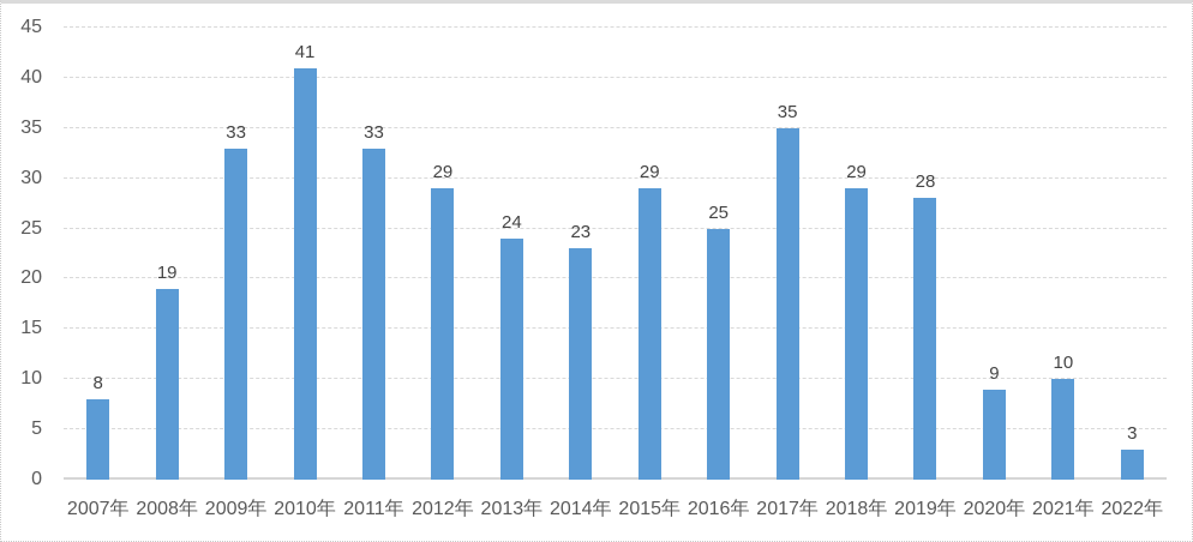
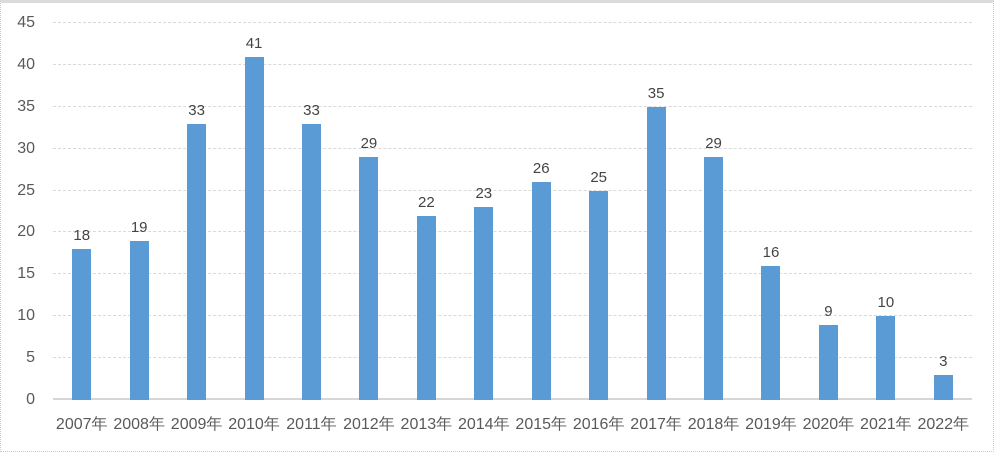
2007年: 8 -> 18
2013年: 24 -> 22
2015年: 29 -> 26
2019年: 28 -> 16
